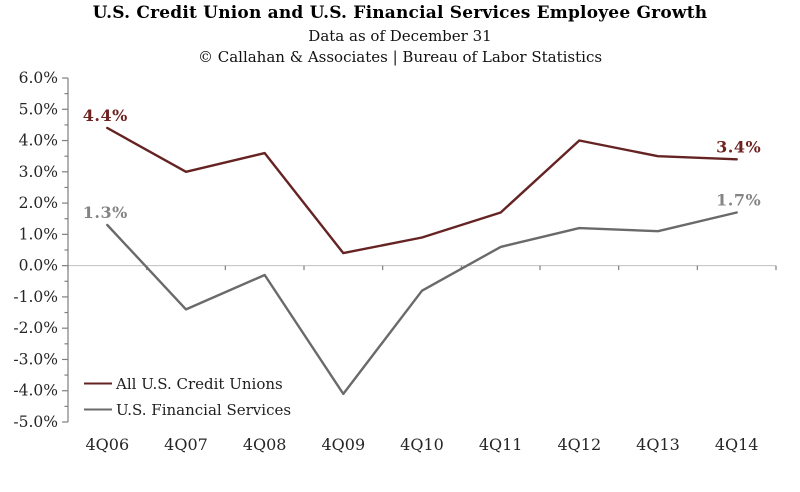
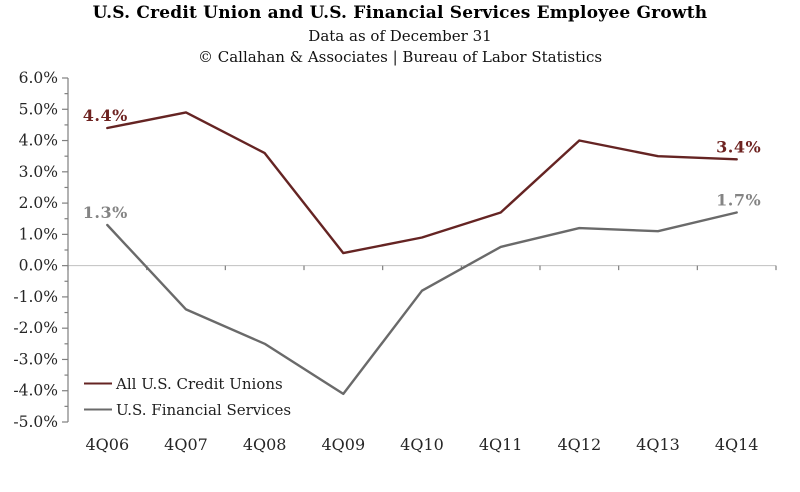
All U.S. Credit Unions/4Q07: 3.0% -> 4.9%
U.S. Financial Services/4Q08: -0.3% -> -2.5%
